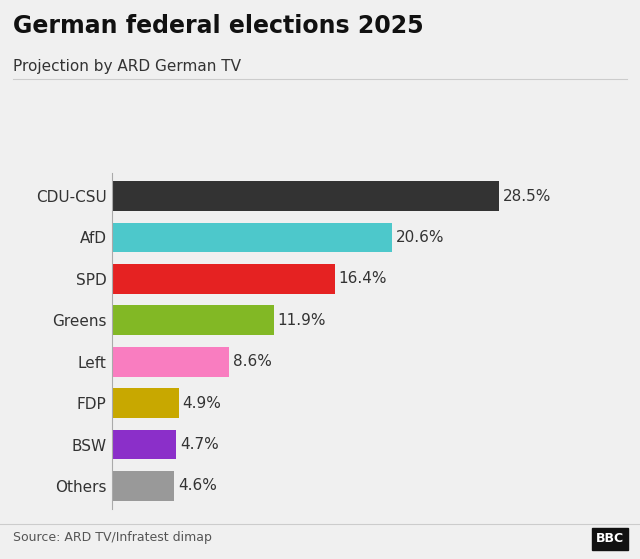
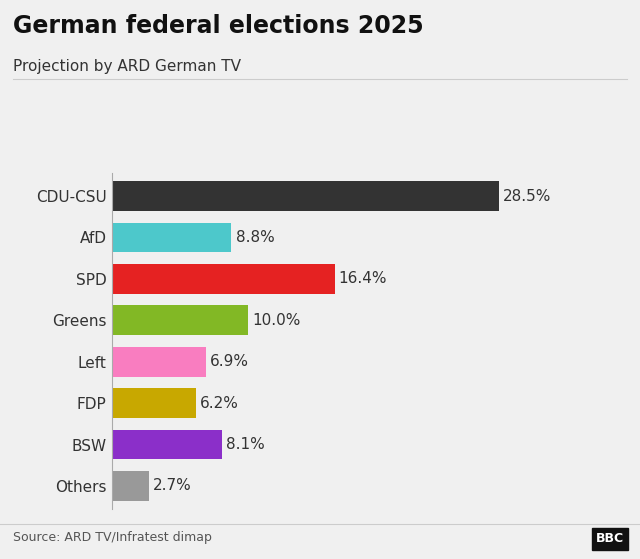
AfD: 20.6% -> 8.8%
Greens: 11.9% -> 10.0%
Left: 8.6% -> 6.9%
FDP: 4.9% -> 6.2%
BSW: 4.7% -> 8.1%
Others: 4.6% -> 2.7%
